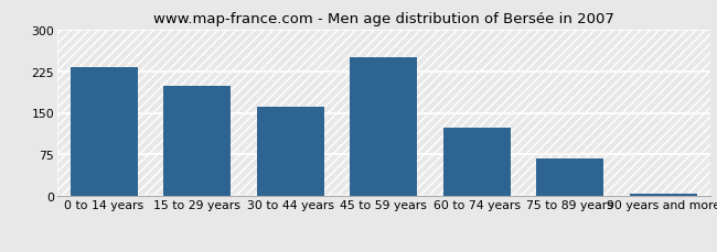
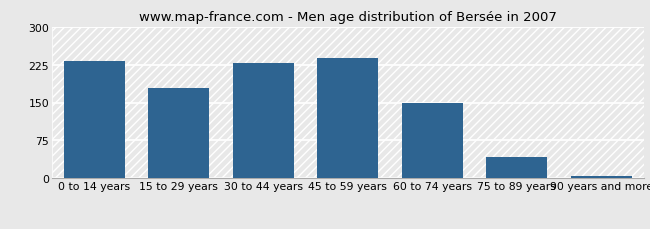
15 to 29 years: 198 -> 178
30 to 44 years: 160 -> 228
45 to 59 years: 250 -> 238
60 to 74 years: 124 -> 150
75 to 89 years: 68 -> 42
